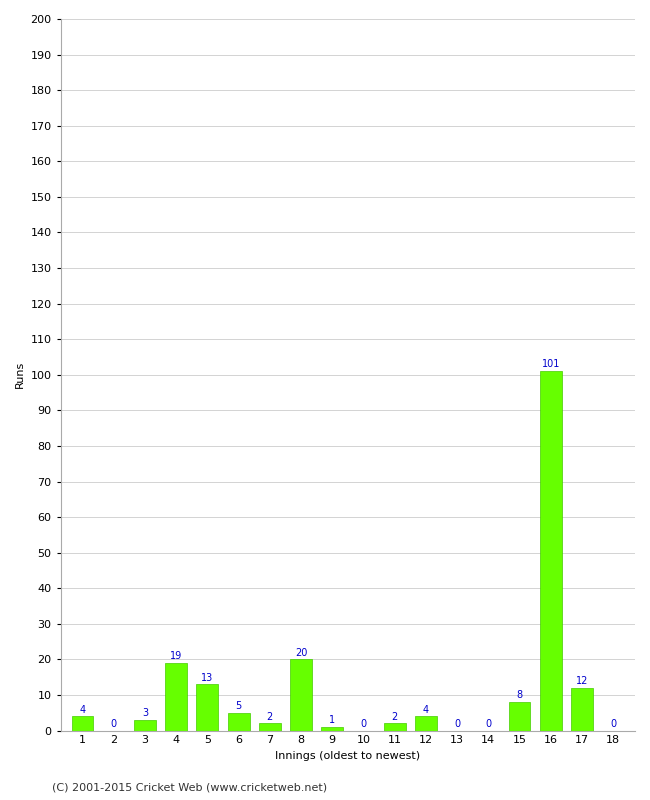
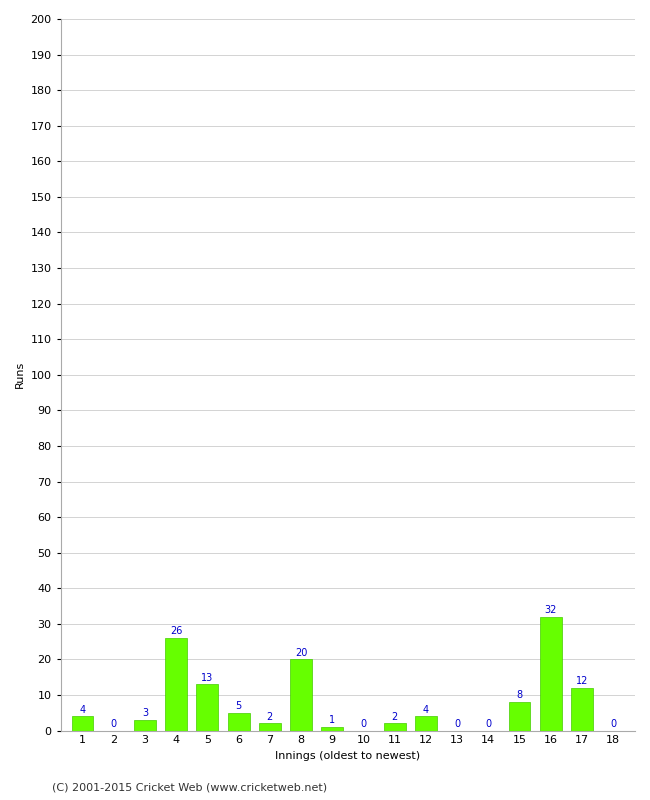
4: 19 -> 26
16: 101 -> 32
